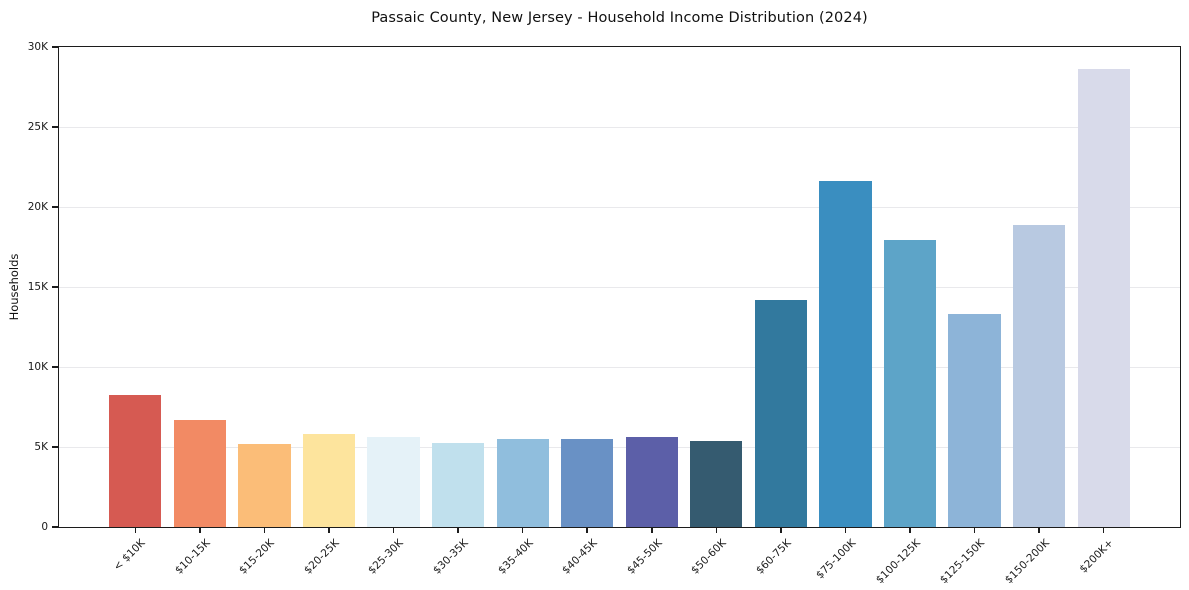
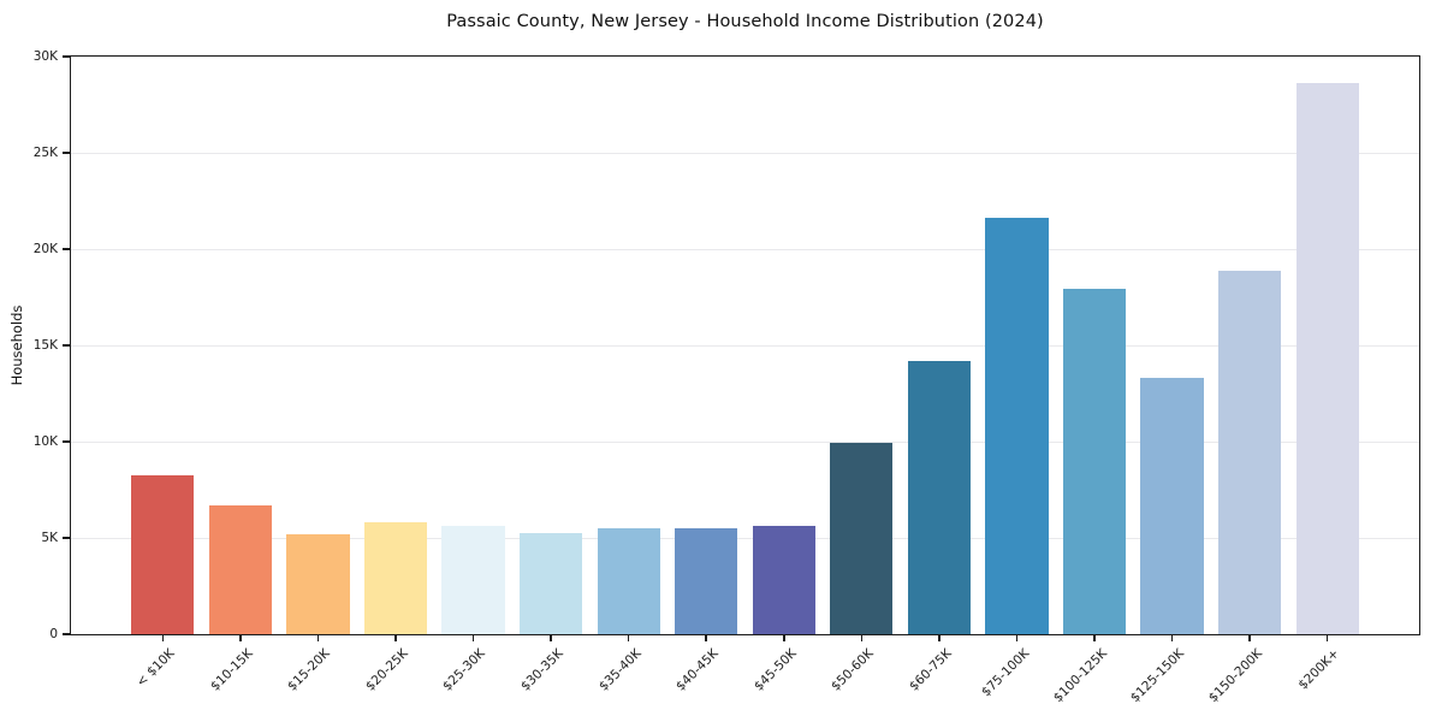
$50-60K: 5.4K -> 10.0K
